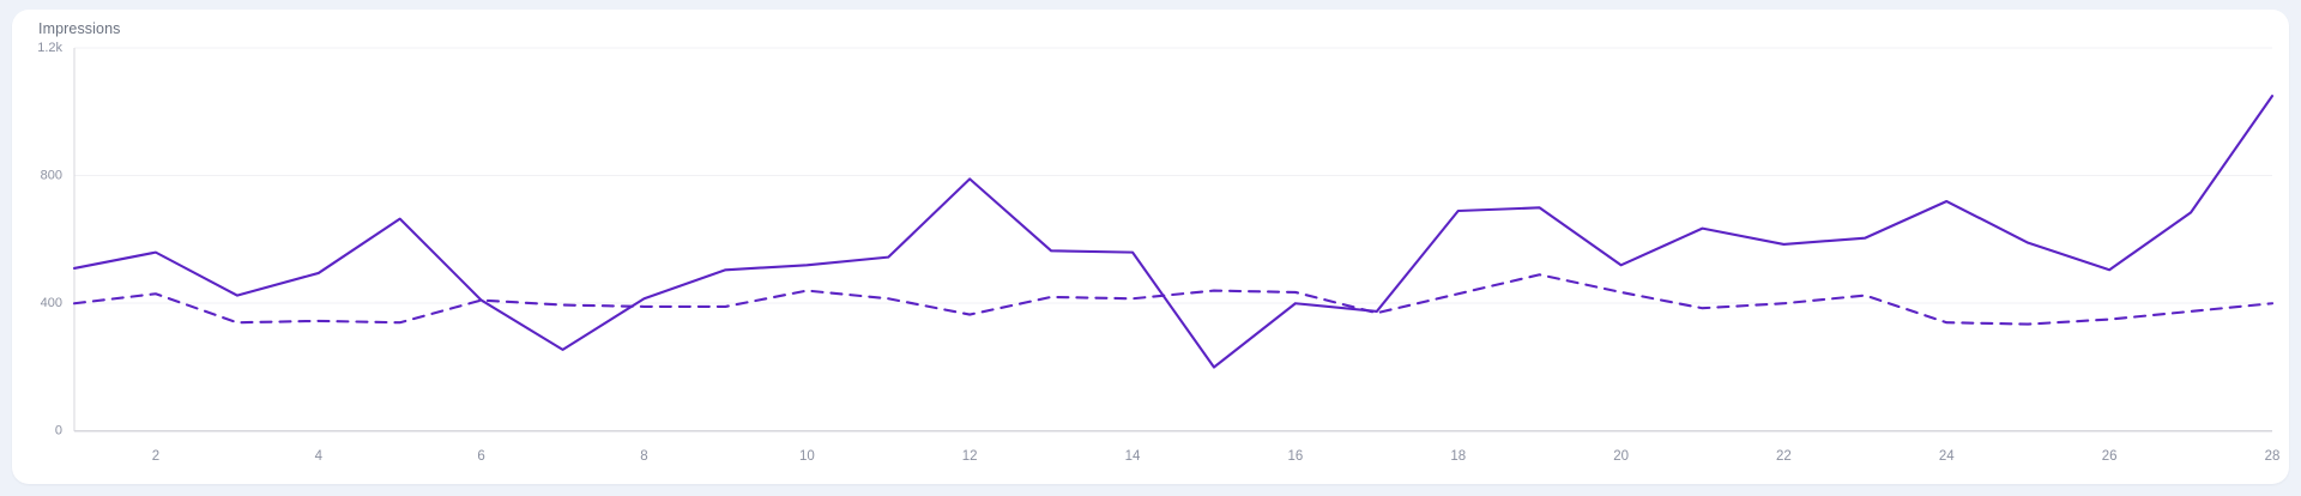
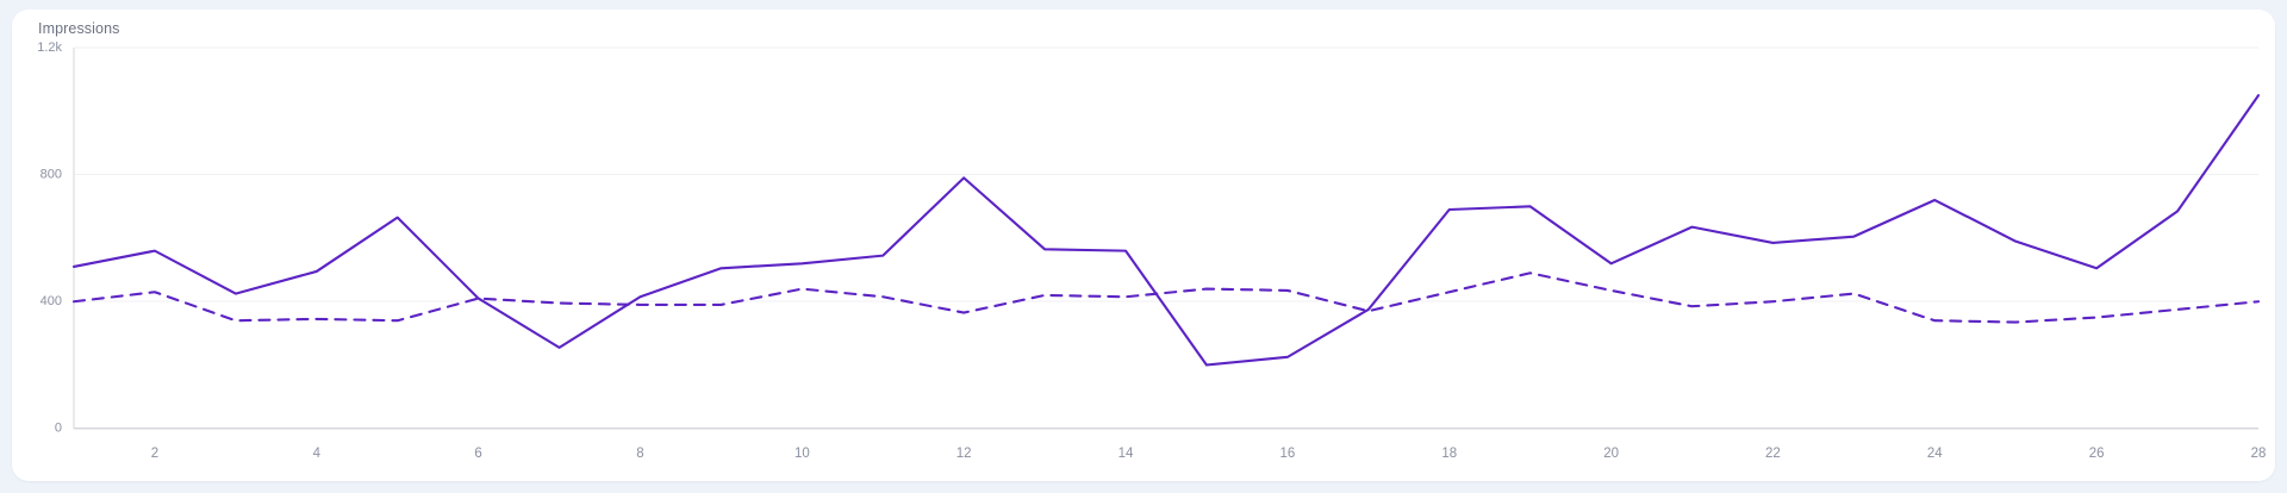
Impressions/16: 400 -> 220
